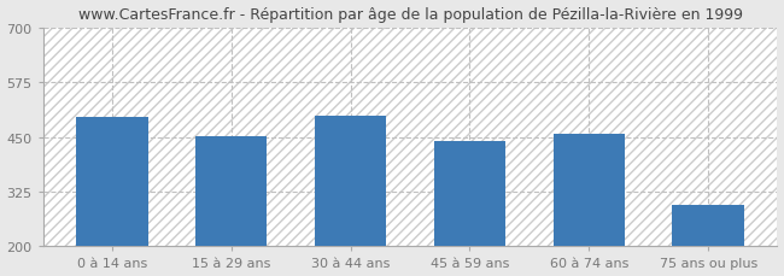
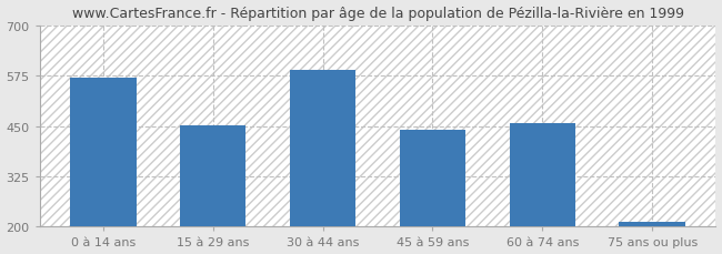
0 à 14 ans: 495 -> 570
30 à 44 ans: 500 -> 590
75 ans ou plus: 295 -> 213
